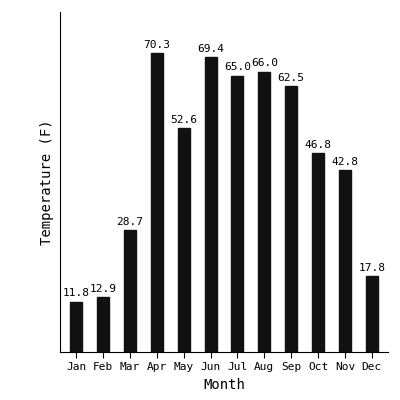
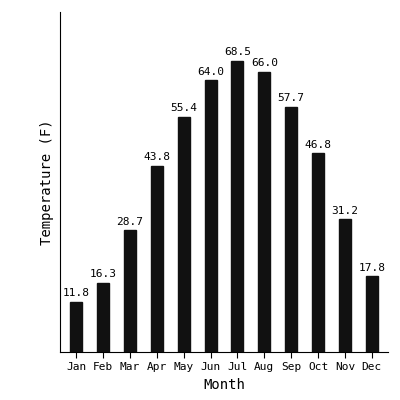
Feb: 12.9 -> 16.3
Apr: 70.3 -> 43.8
May: 52.6 -> 55.4
Jun: 69.4 -> 64.0
Jul: 65.0 -> 68.5
Sep: 62.5 -> 57.7
Nov: 42.8 -> 31.2
